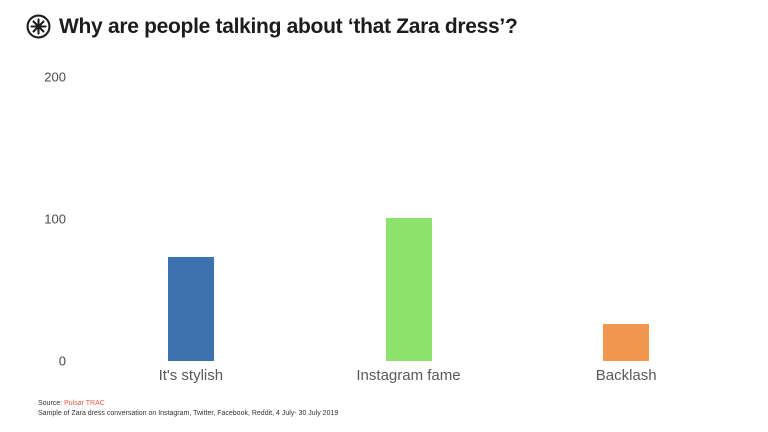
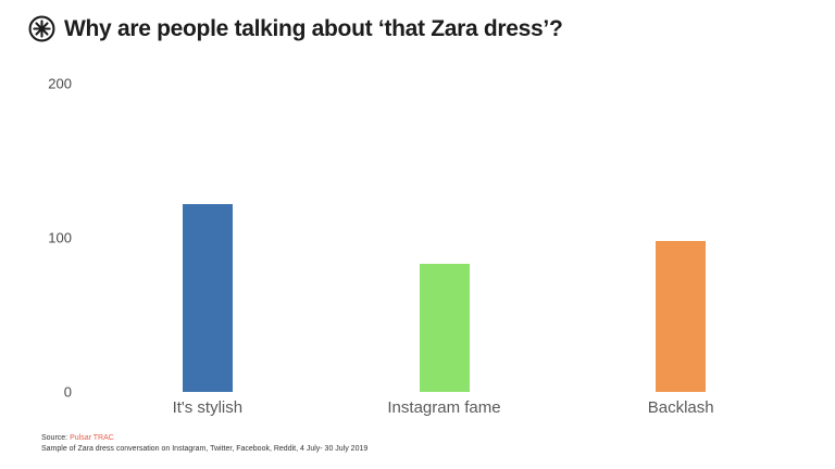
It's stylish: 73 -> 122
Instagram fame: 101 -> 83
Backlash: 26 -> 98
